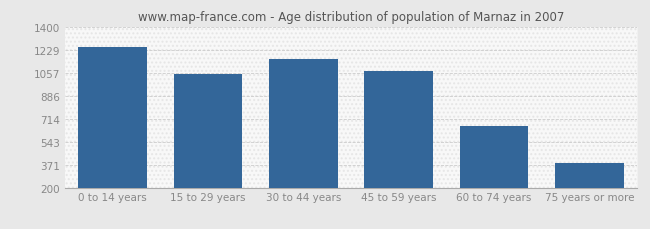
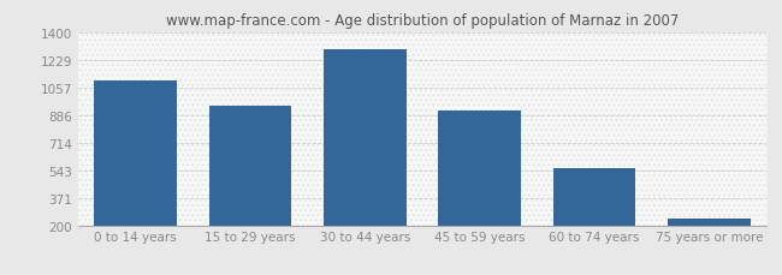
0 to 14 years: 1250 -> 1100
15 to 29 years: 1050 -> 940
30 to 44 years: 1160 -> 1290
45 to 59 years: 1070 -> 910
60 to 74 years: 660 -> 560
75 years or more: 380 -> 240
